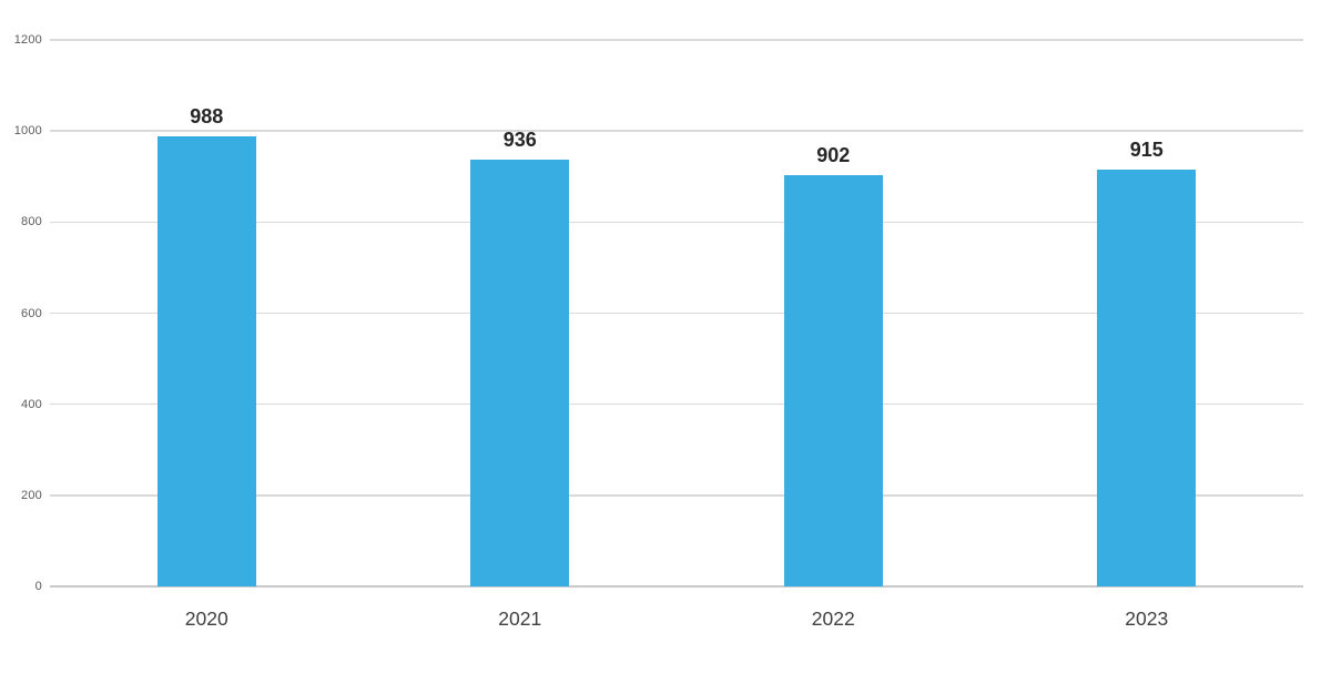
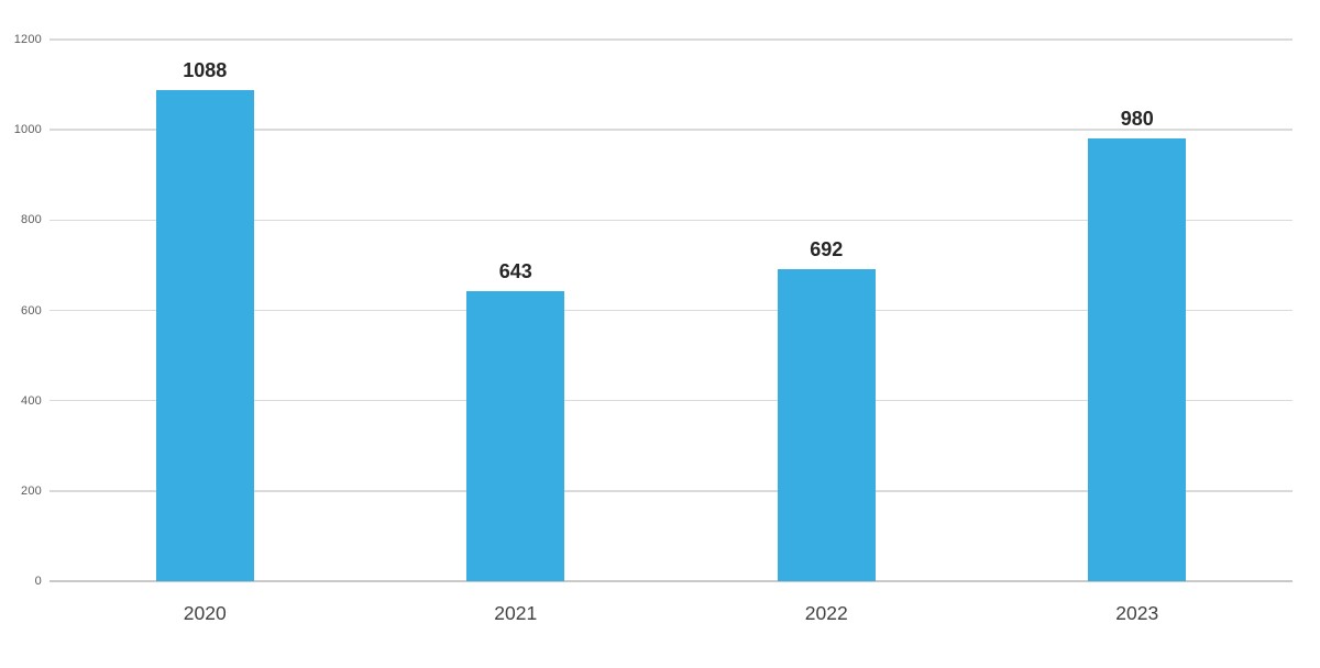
2020: 988 -> 1088
2021: 936 -> 643
2022: 902 -> 692
2023: 915 -> 980
